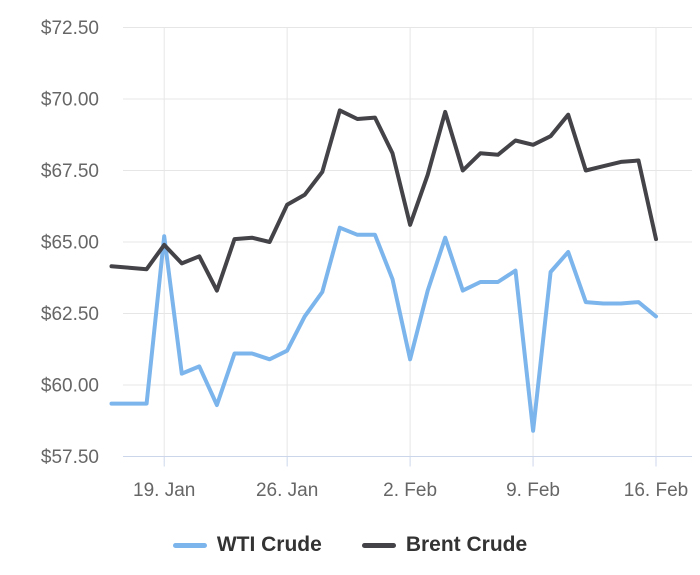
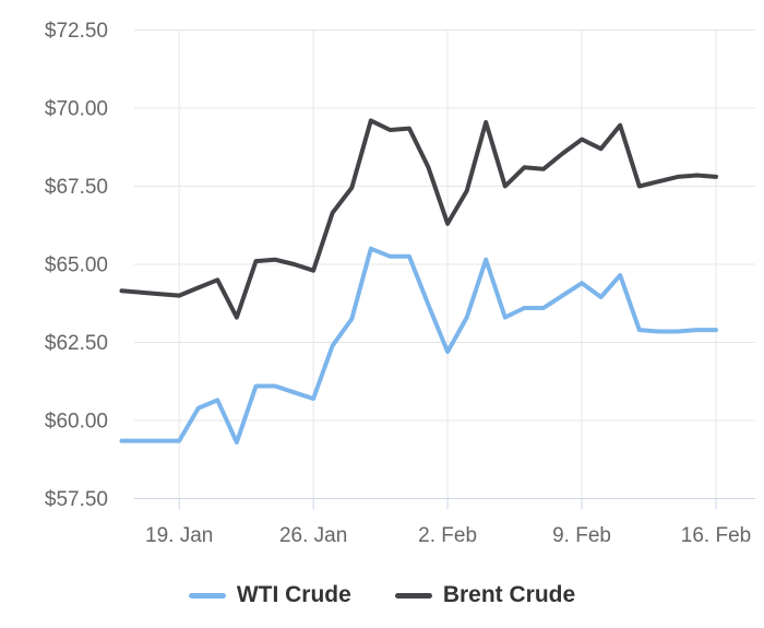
WTI Crude/19. Jan: $65.2 -> $59.4
Brent Crude/19. Jan: $64.9 -> $64.0
WTI Crude/26. Jan: $61.2 -> $60.7
Brent Crude/26. Jan: $66.3 -> $64.8
WTI Crude/2. Feb: $60.9 -> $62.2
Brent Crude/2. Feb: $65.6 -> $66.3
WTI Crude/9. Feb: $58.4 -> $64.4
Brent Crude/9. Feb: $68.4 -> $69.0
WTI Crude/16. Feb: $62.4 -> $62.9
Brent Crude/16. Feb: $65.1 -> $67.8
